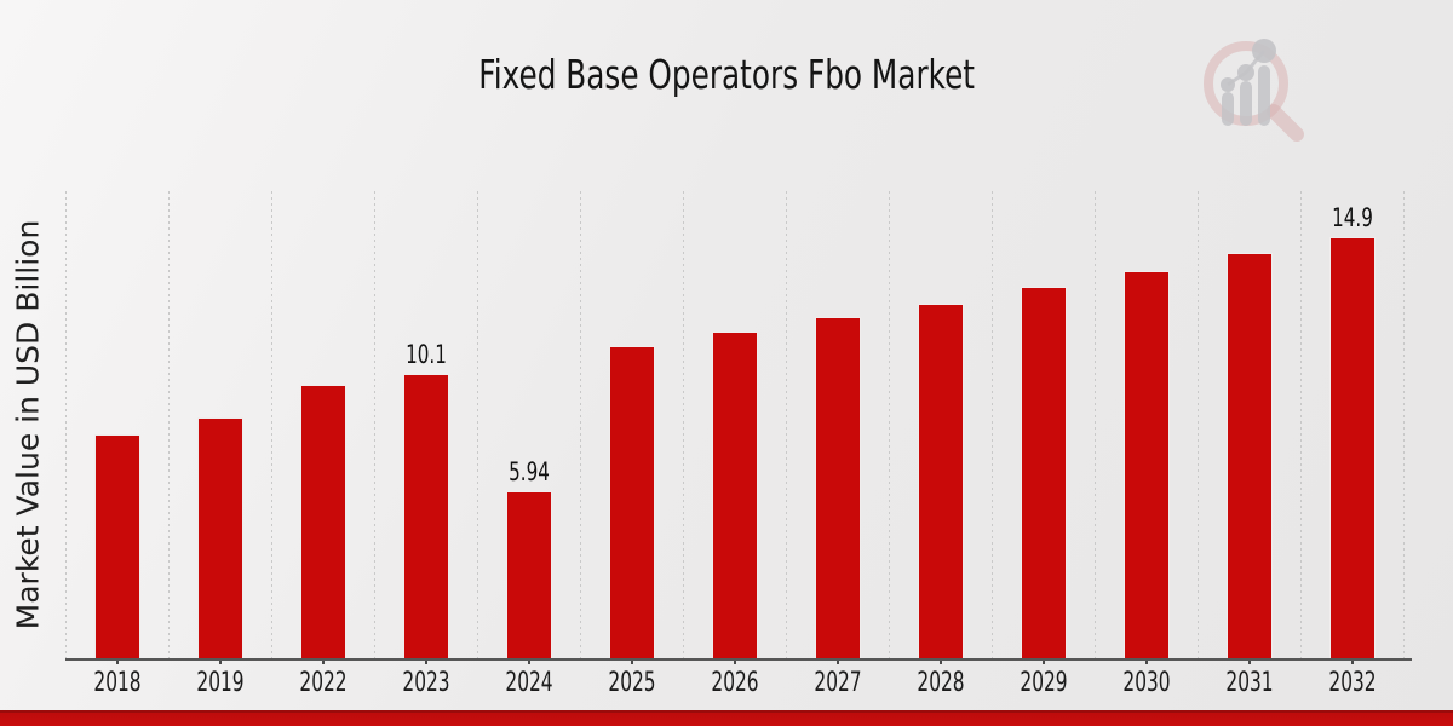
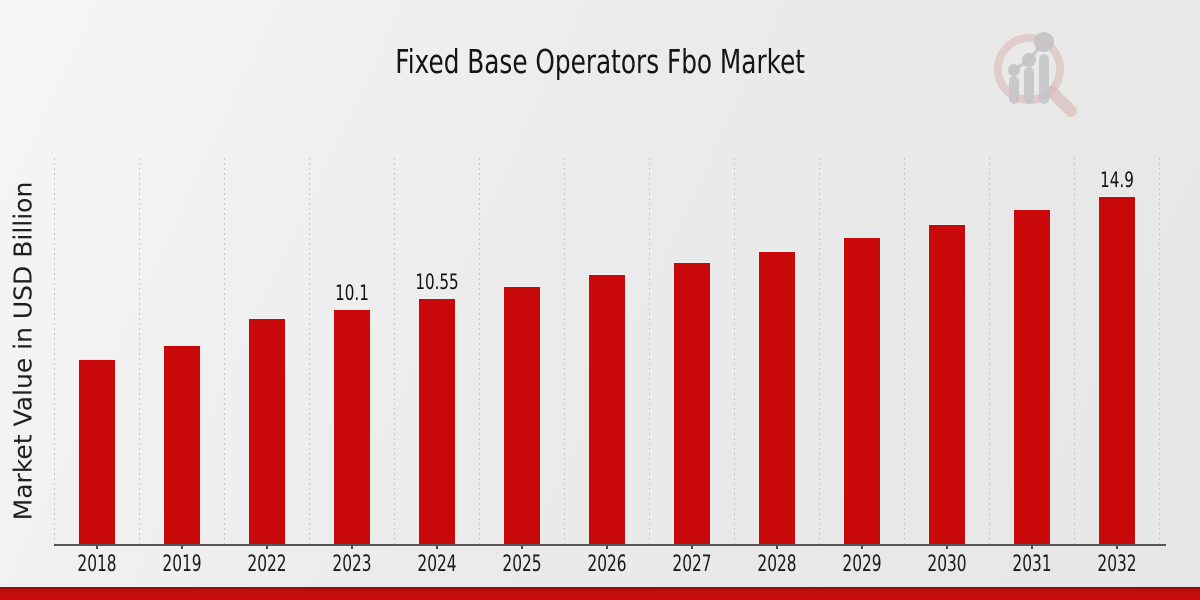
2024: 5.94 -> 10.55
